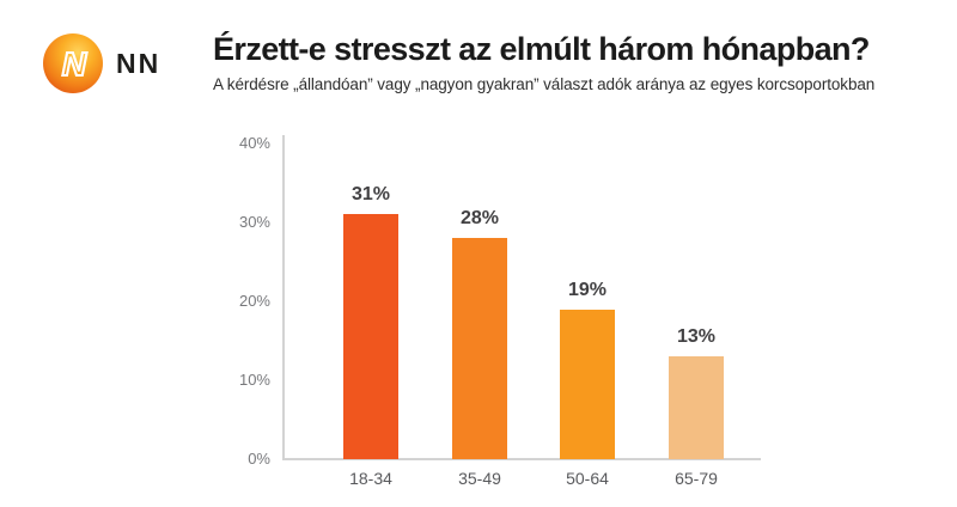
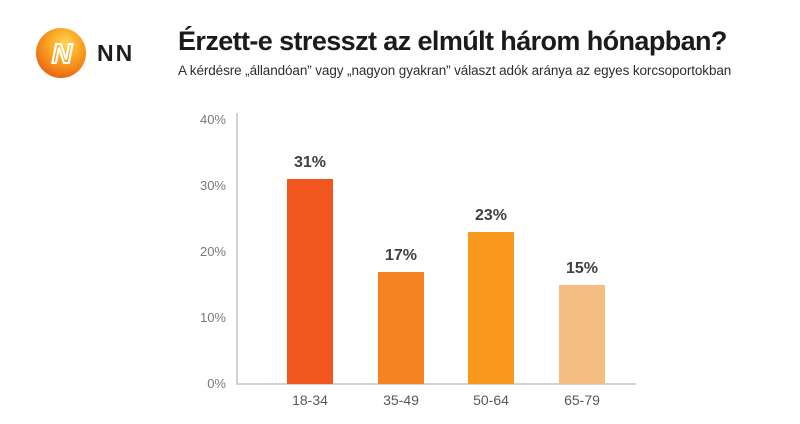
35-49: 28% -> 17%
50-64: 19% -> 23%
65-79: 13% -> 15%
